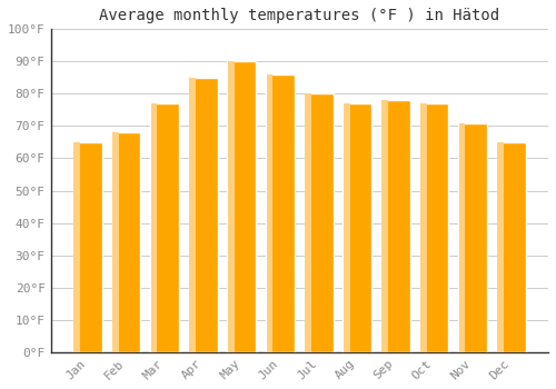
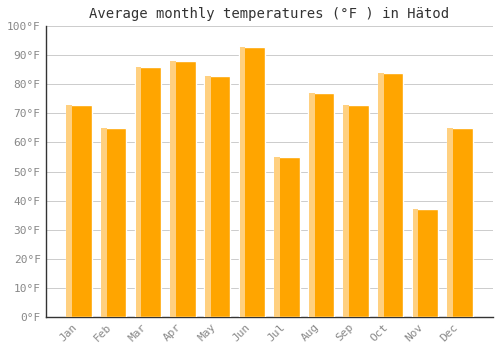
Jan: 65°F -> 73°F
Feb: 68°F -> 65°F
Mar: 77°F -> 86°F
Apr: 85°F -> 88°F
May: 90°F -> 83°F
Jun: 86°F -> 93°F
Jul: 80°F -> 55°F
Sep: 78°F -> 73°F
Oct: 77°F -> 84°F
Nov: 71°F -> 37°F
